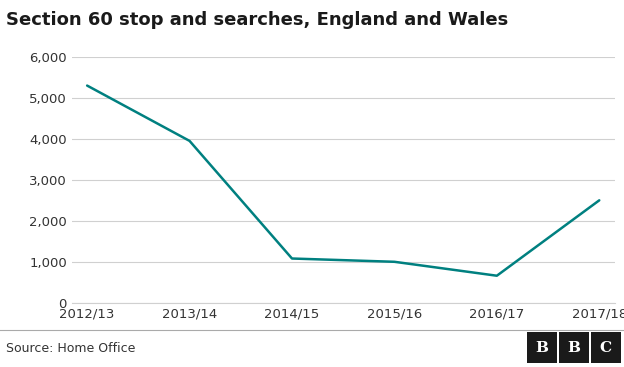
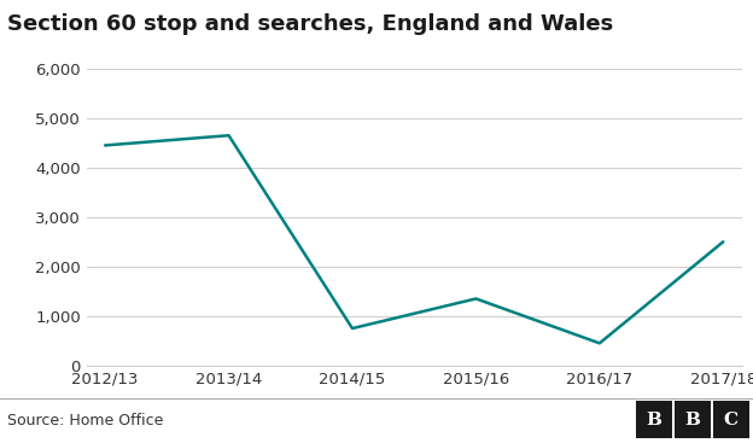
2012/13: 5,300 -> 4,450
2013/14: 3,950 -> 4,650
2014/15: 1,080 -> 750
2015/16: 1,000 -> 1,350
2016/17: 660 -> 450
